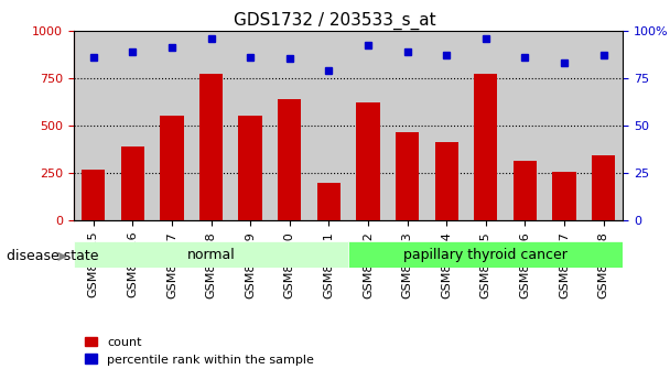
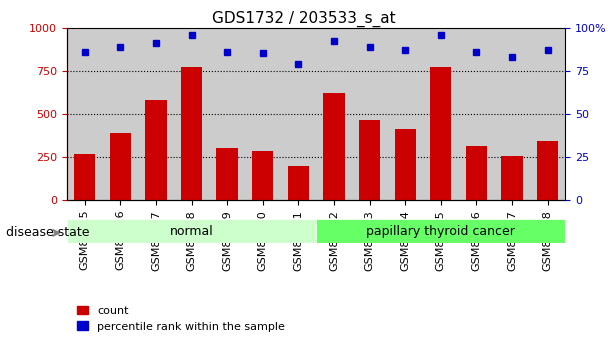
count/GSM85217: 550 -> 580
count/GSM85219: 550 -> 300
count/GSM85220: 640 -> 280
